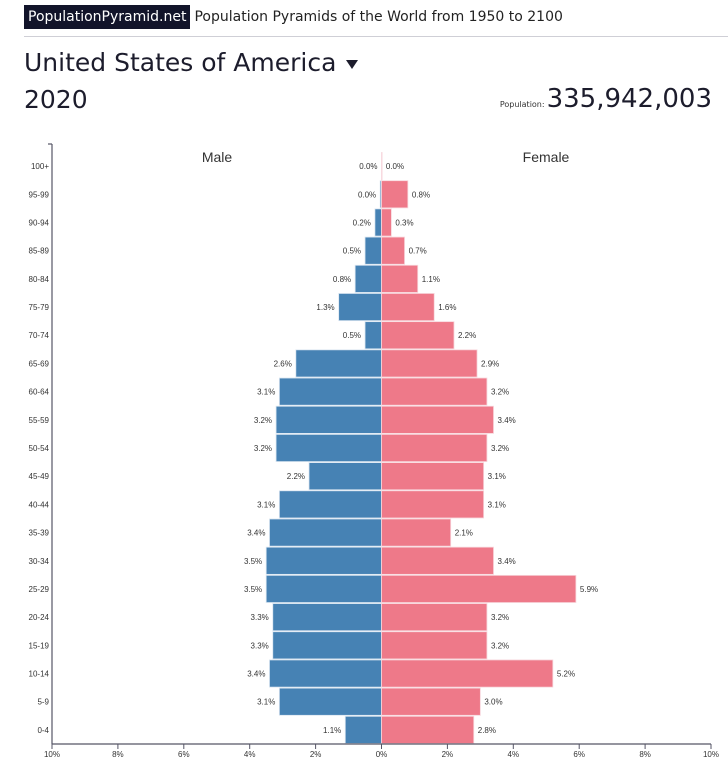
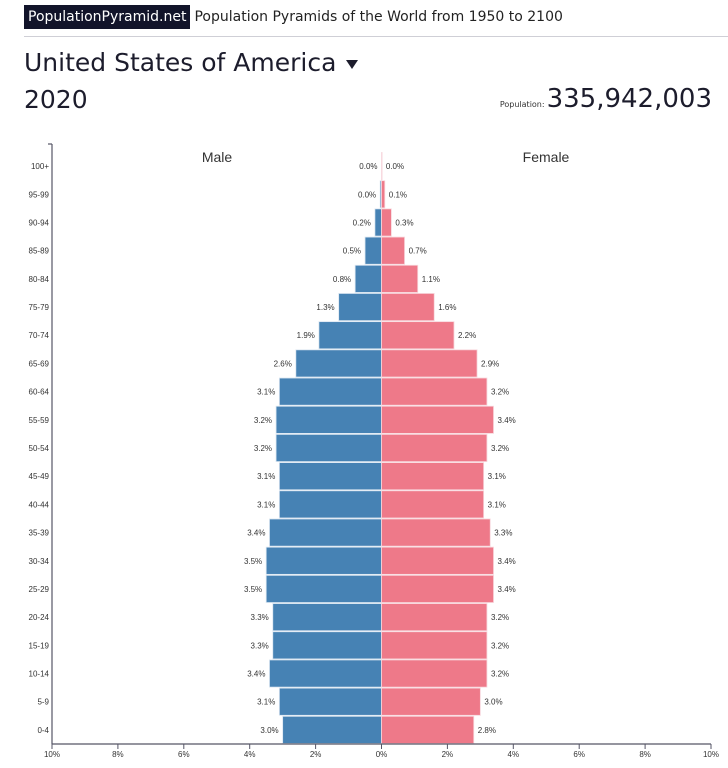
Female/95-99: 0.8% -> 0.1%
Male/70-74: 0.5% -> 1.9%
Male/45-49: 2.2% -> 3.1%
Female/35-39: 2.1% -> 3.3%
Female/25-29: 5.9% -> 3.4%
Female/10-14: 5.2% -> 3.2%
Male/0-4: 1.1% -> 3.0%
